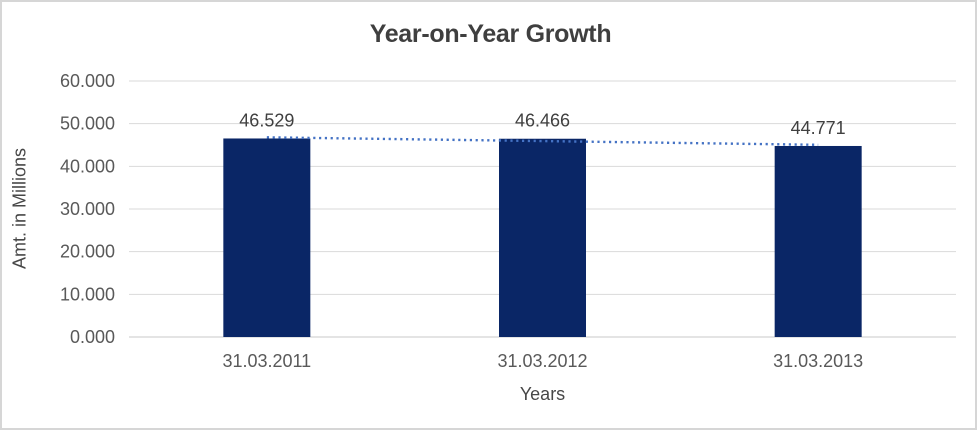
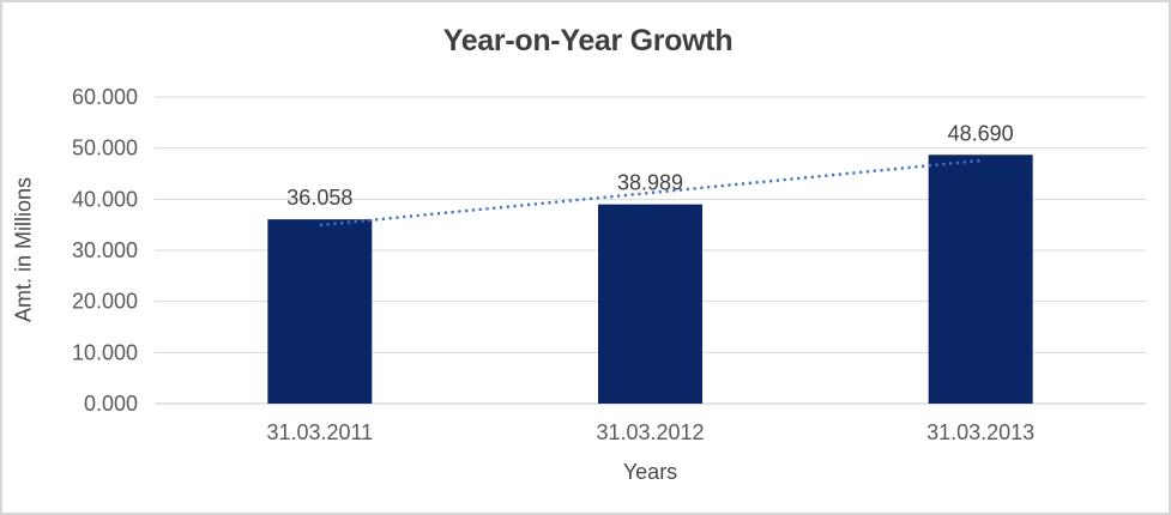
31.03.2011: 46.529 -> 36.058
31.03.2012: 46.466 -> 38.989
31.03.2013: 44.771 -> 48.690
